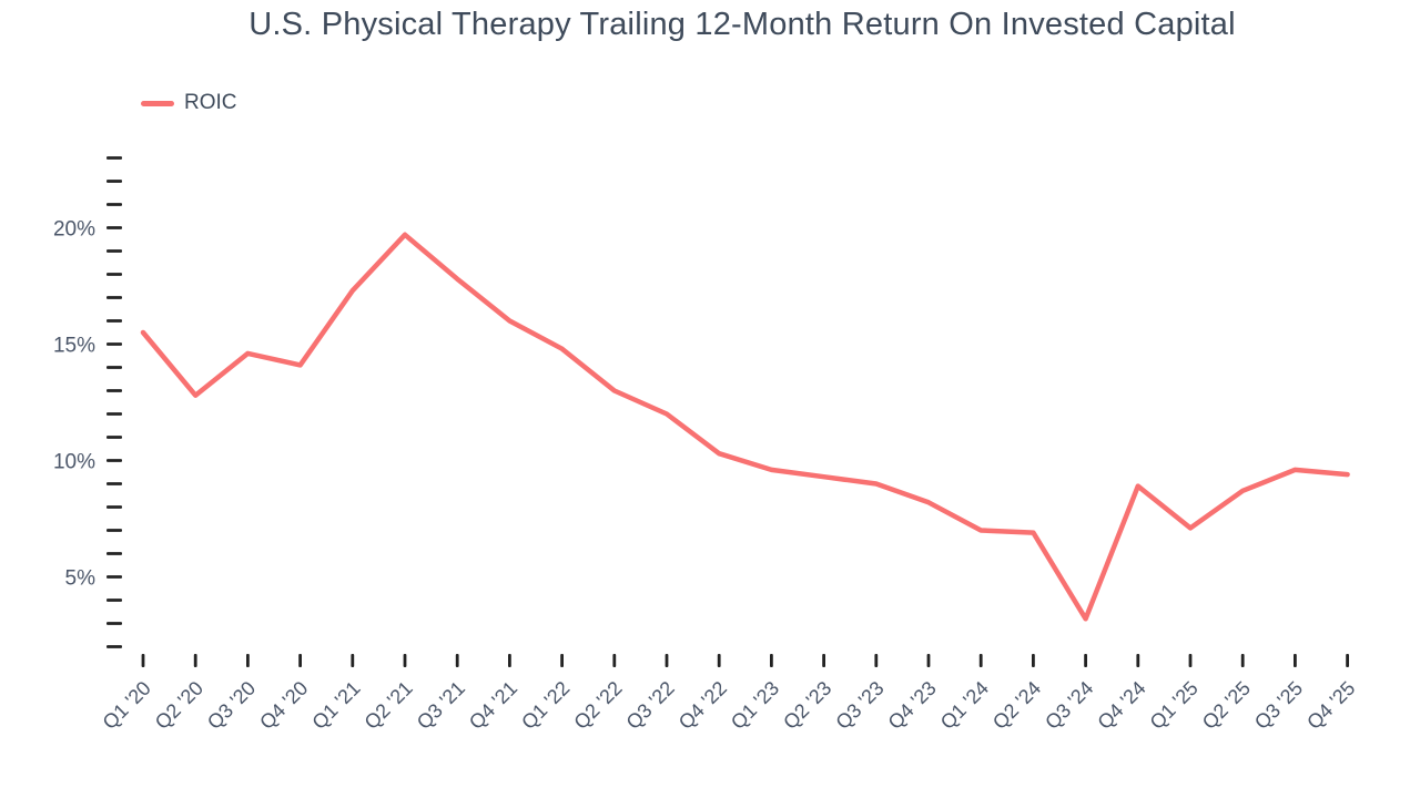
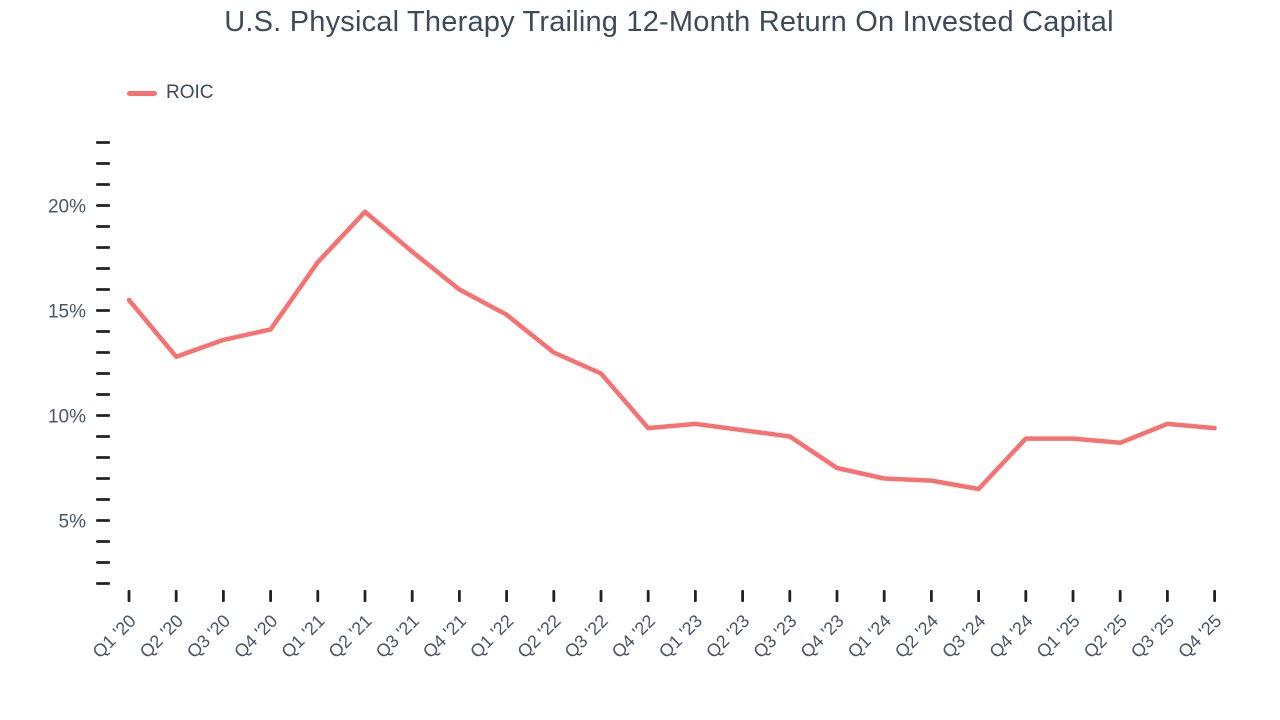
Q3 '20: 14.6% -> 13.6%
Q4 '22: 10.3% -> 9.4%
Q4 '23: 8.2% -> 7.5%
Q3 '24: 3.2% -> 6.5%
Q1 '25: 7.1% -> 8.9%
